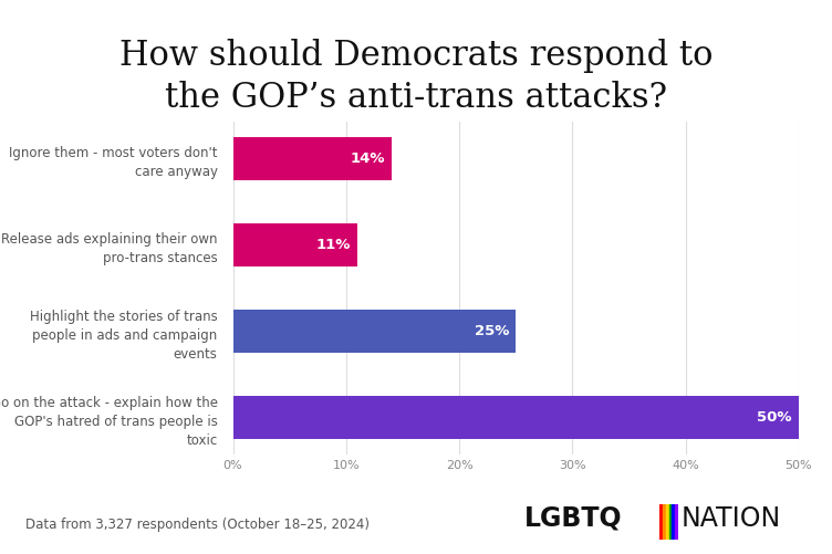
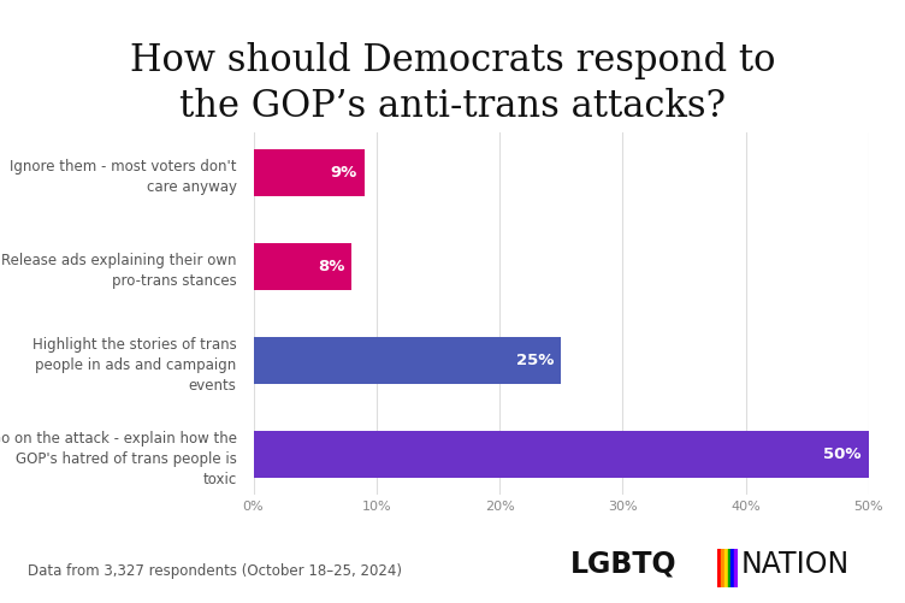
Ignore them - most voters don't care anyway: 14% -> 9%
Release ads explaining their own pro-trans stances: 11% -> 8%
